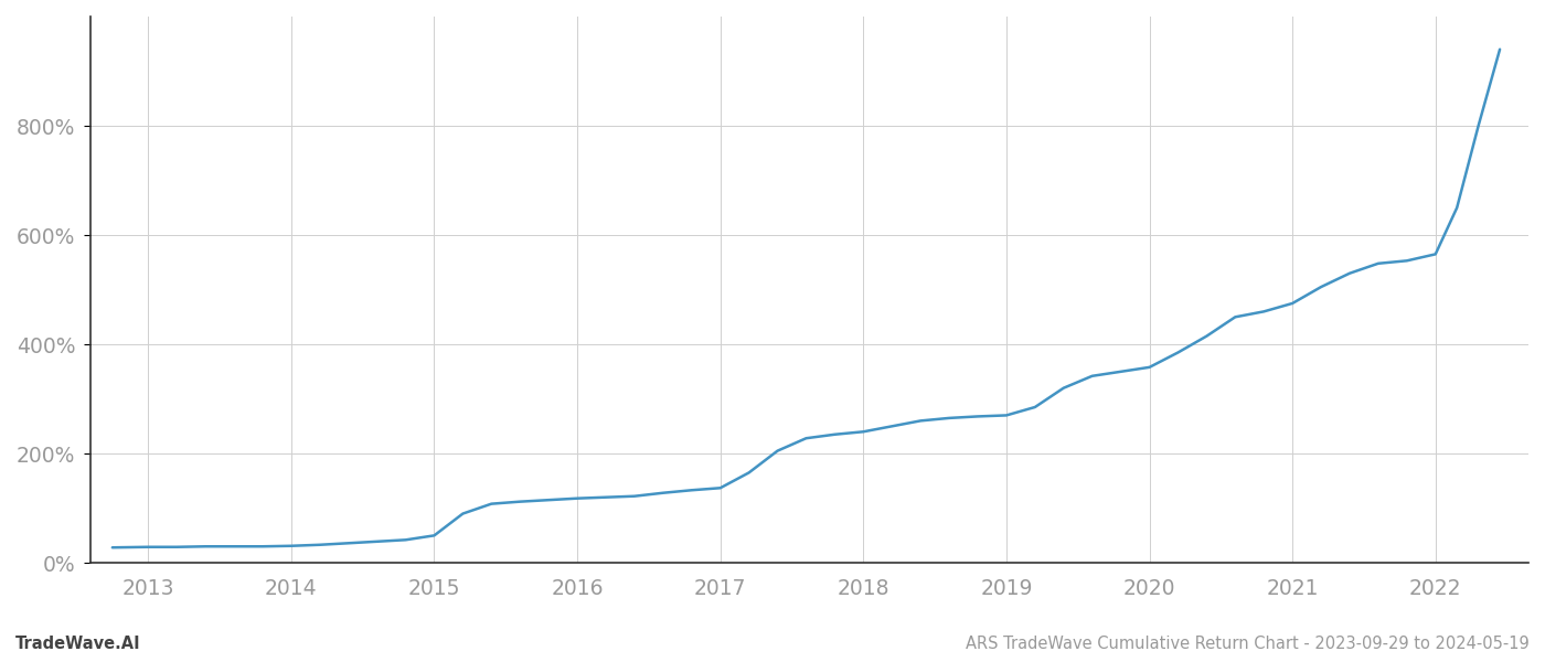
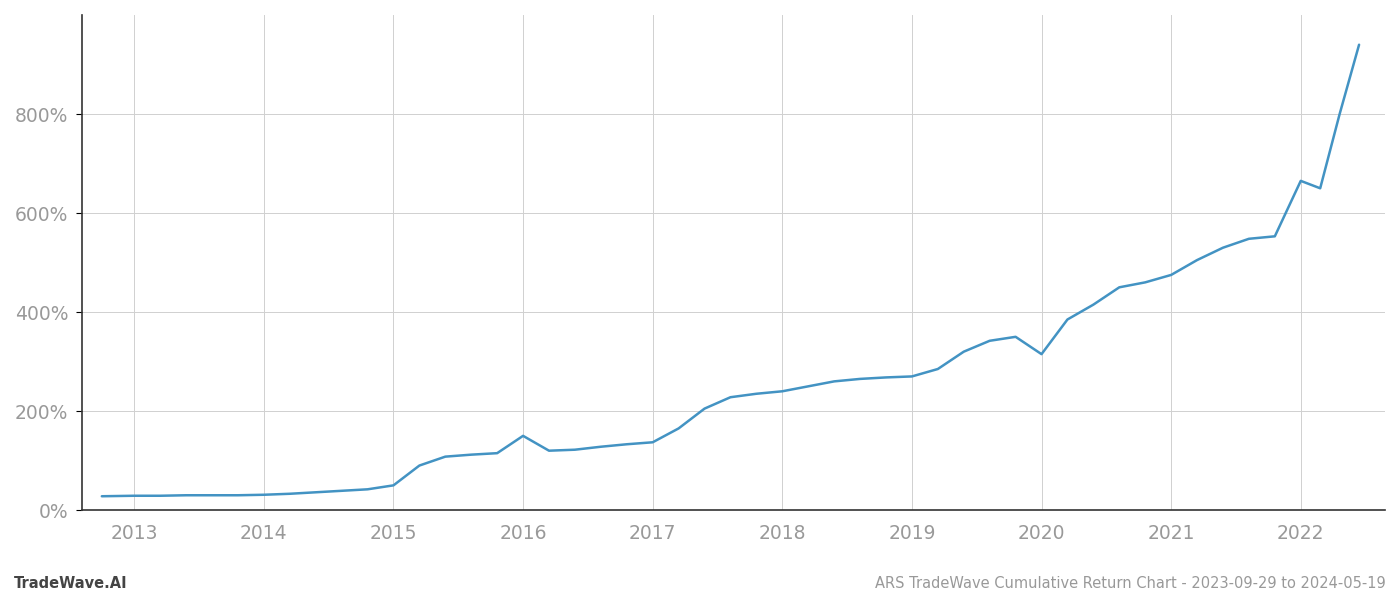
2016: 118% -> 150%
2020: 358% -> 315%
2022: 565% -> 665%
